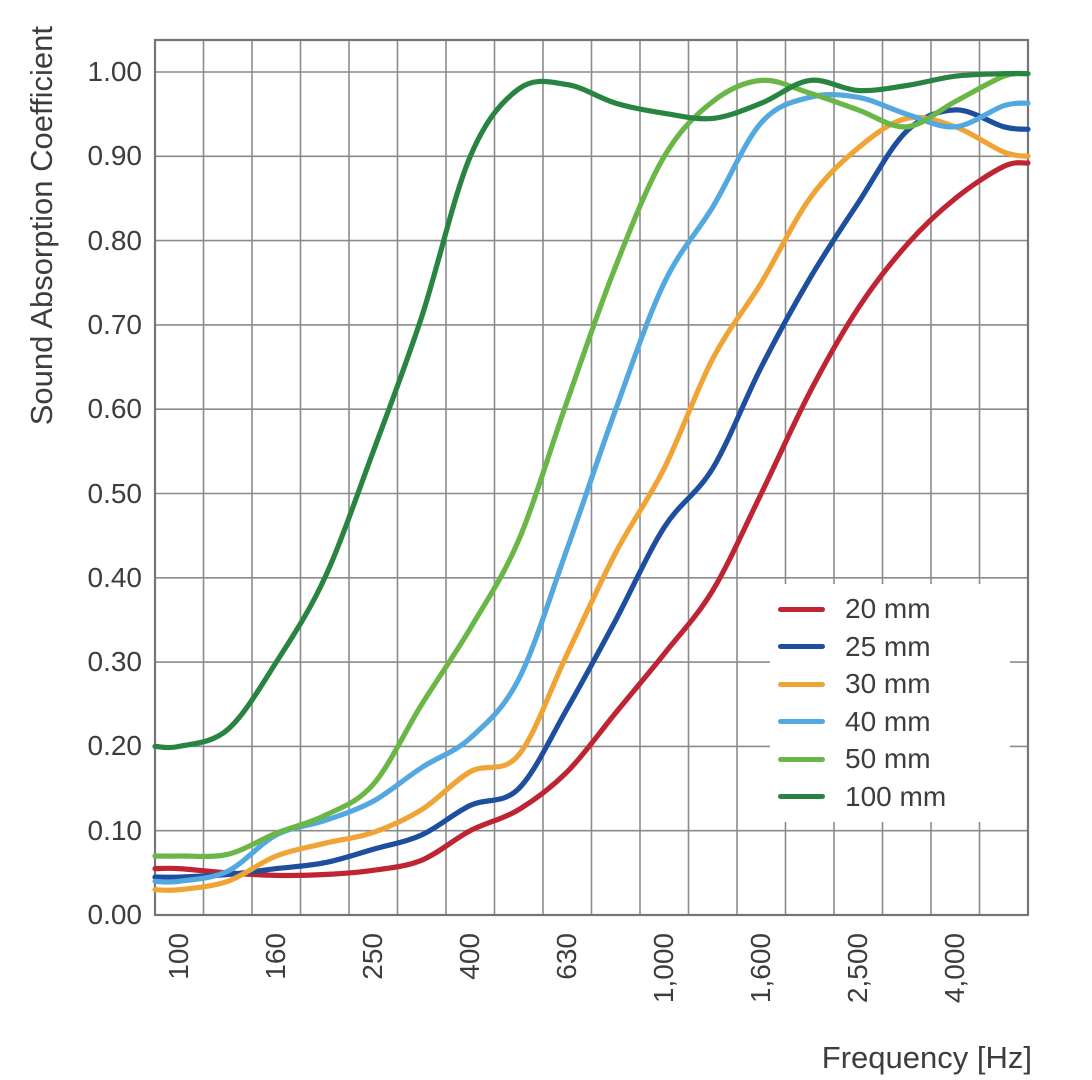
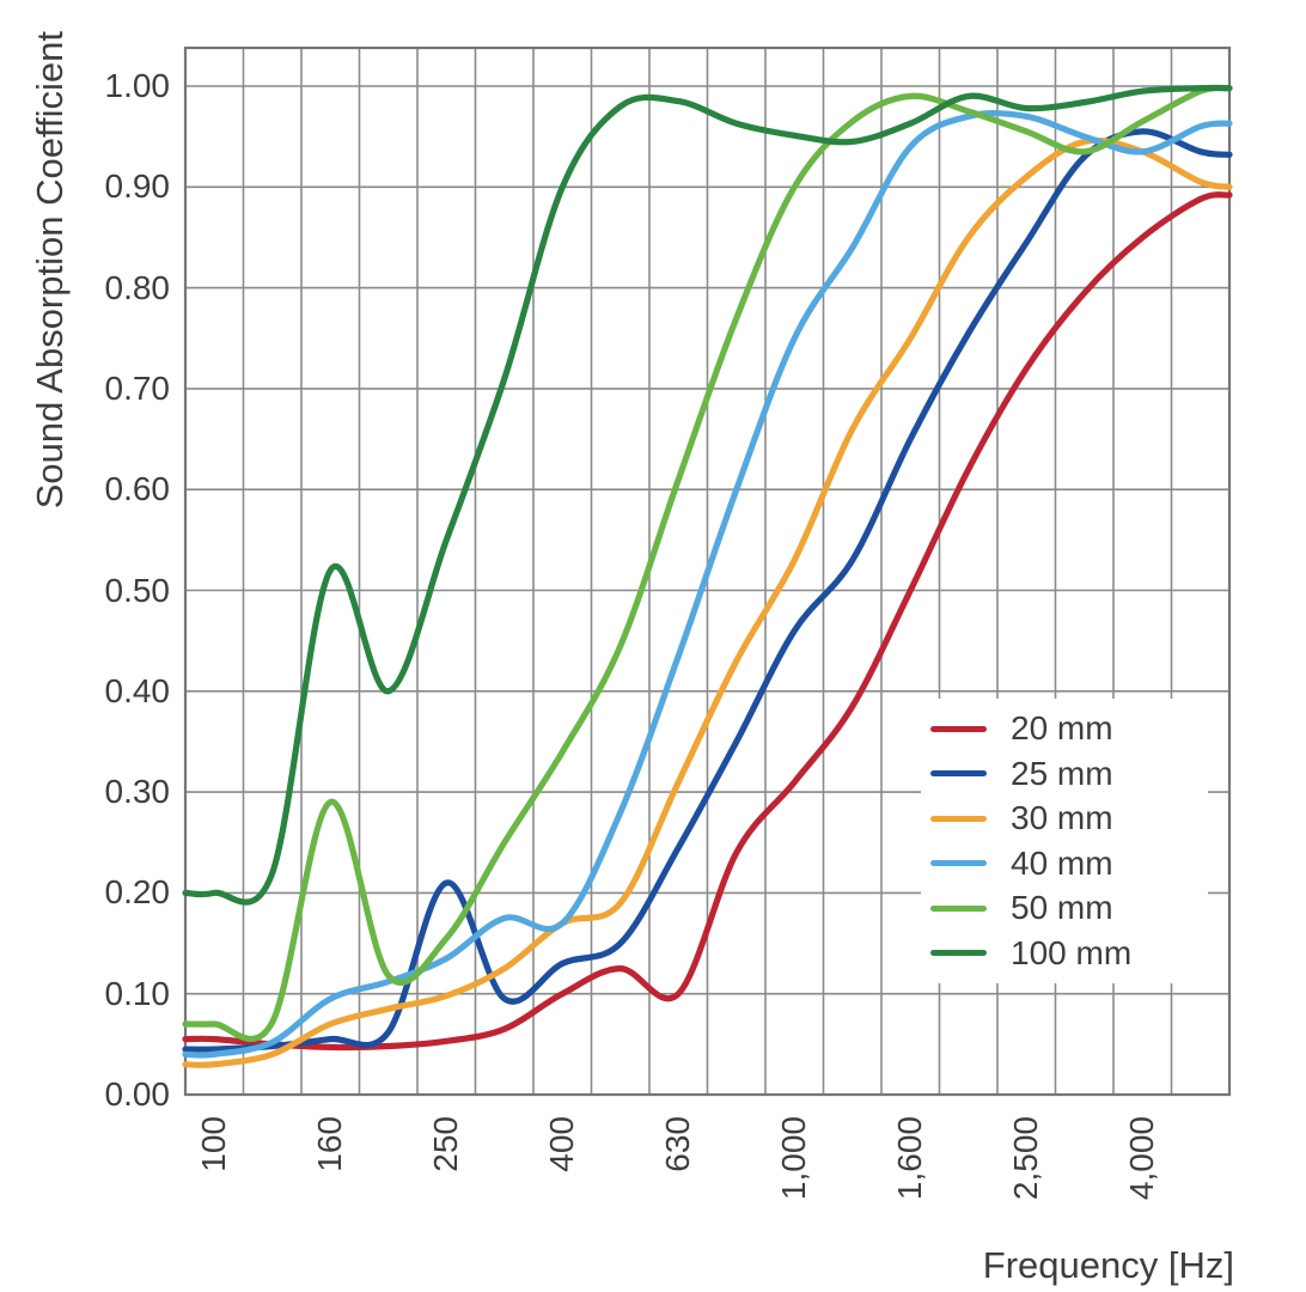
50 mm/160: 0.10 -> 0.29
100 mm/160: 0.30 -> 0.52
25 mm/250: 0.08 -> 0.21
40 mm/400: 0.21 -> 0.17
20 mm/630: 0.17 -> 0.10
